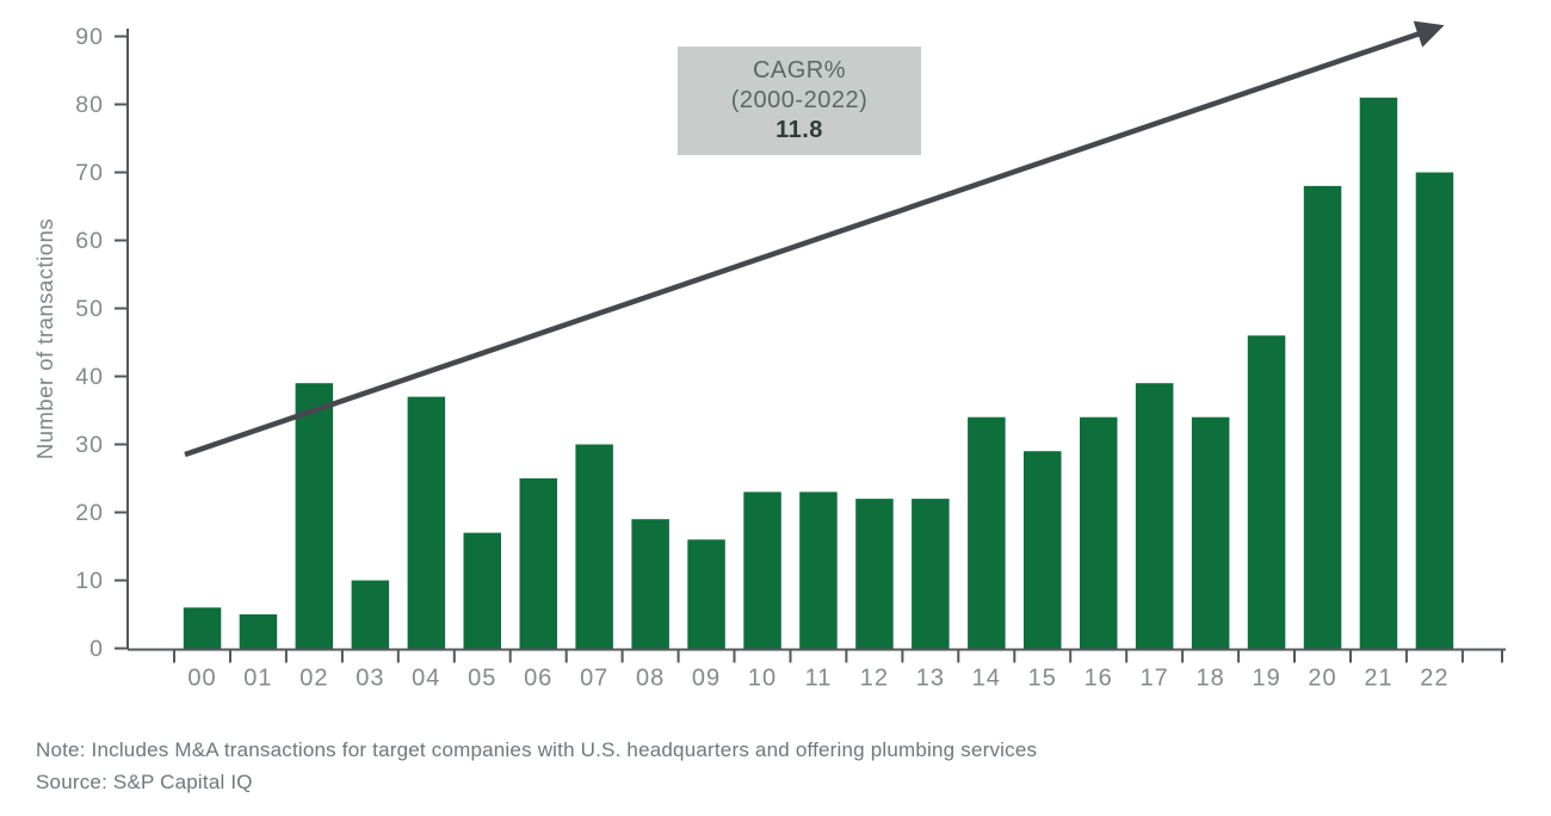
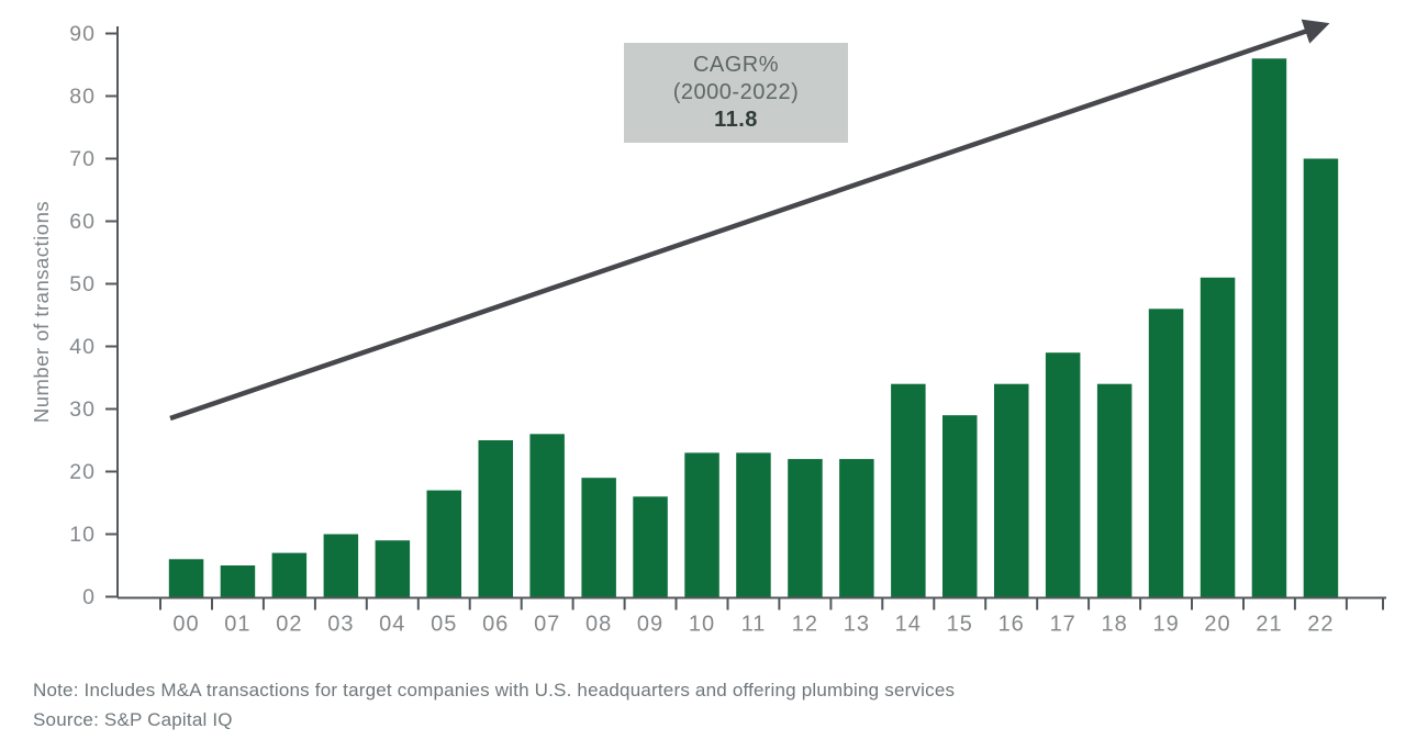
02: 39 -> 7
04: 37 -> 9
07: 30 -> 26
20: 68 -> 51
21: 81 -> 86
